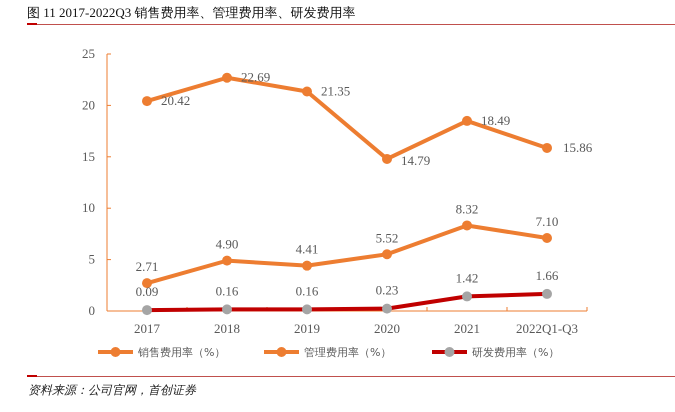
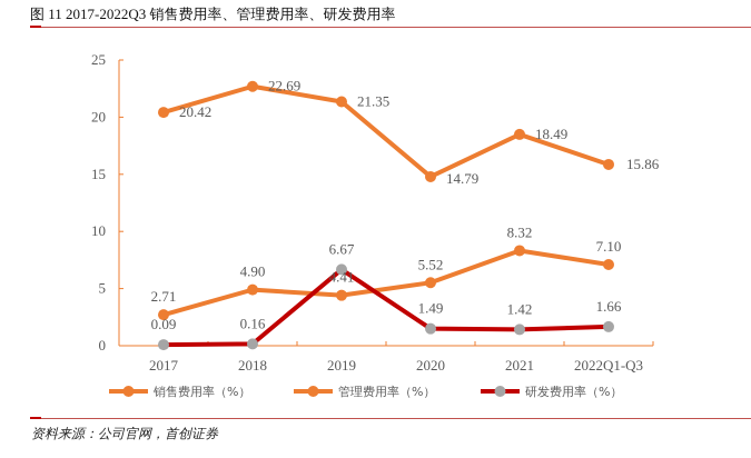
研发费用率（%）/2019: 0.16 -> 6.67
研发费用率（%）/2020: 0.23 -> 1.49
